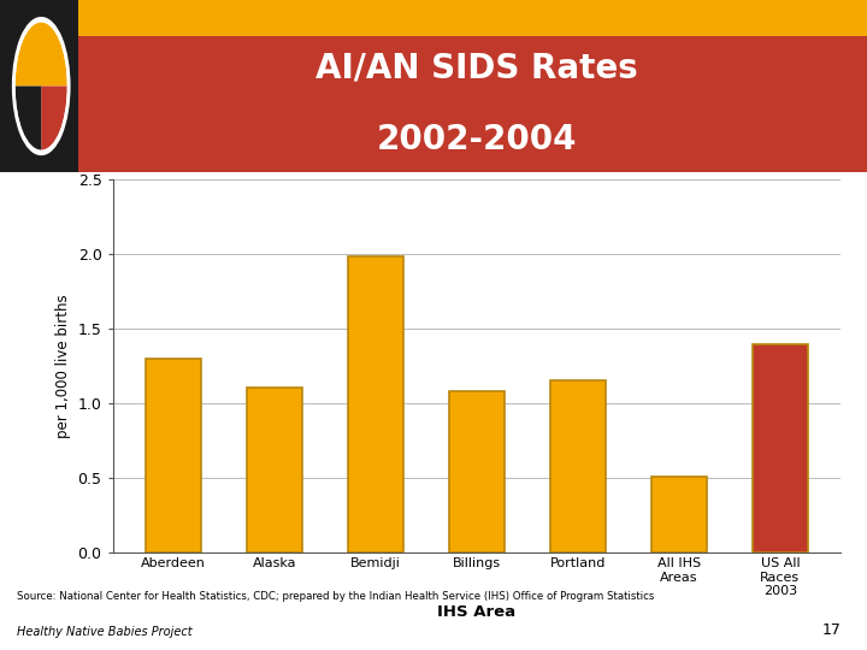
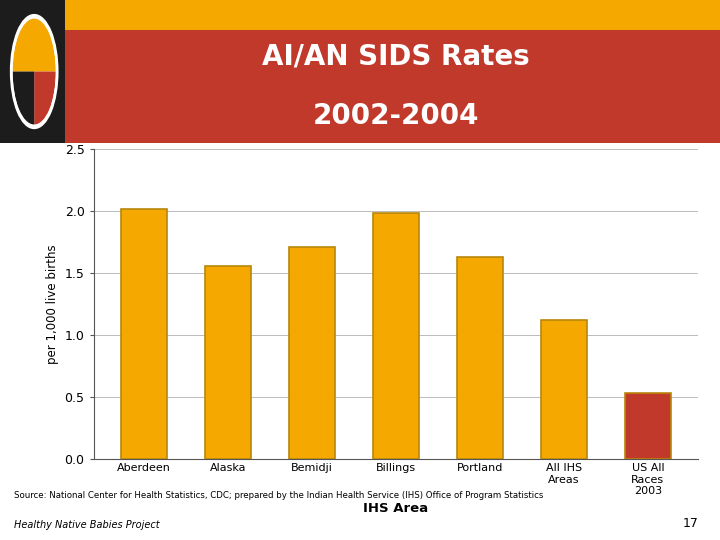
Aberdeen: 1.30 -> 2.01
Alaska: 1.10 -> 1.55
Bemidji: 1.98 -> 1.71
Billings: 1.08 -> 1.98
Portland: 1.15 -> 1.63
All IHS Areas: 0.51 -> 1.12
US All Races 2003: 1.39 -> 0.53
